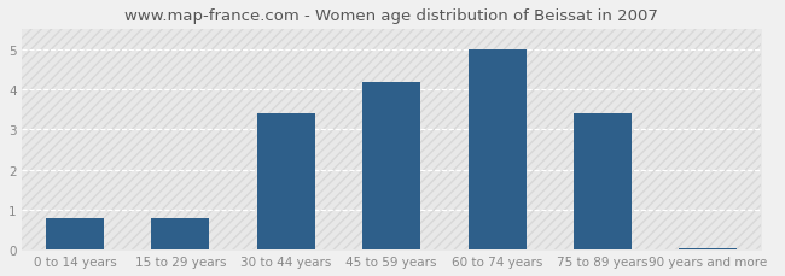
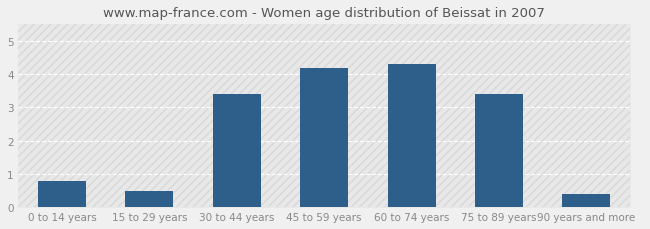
15 to 29 years: 0.80 -> 0.50
60 to 74 years: 5.00 -> 4.30
90 years and more: 0.05 -> 0.40
